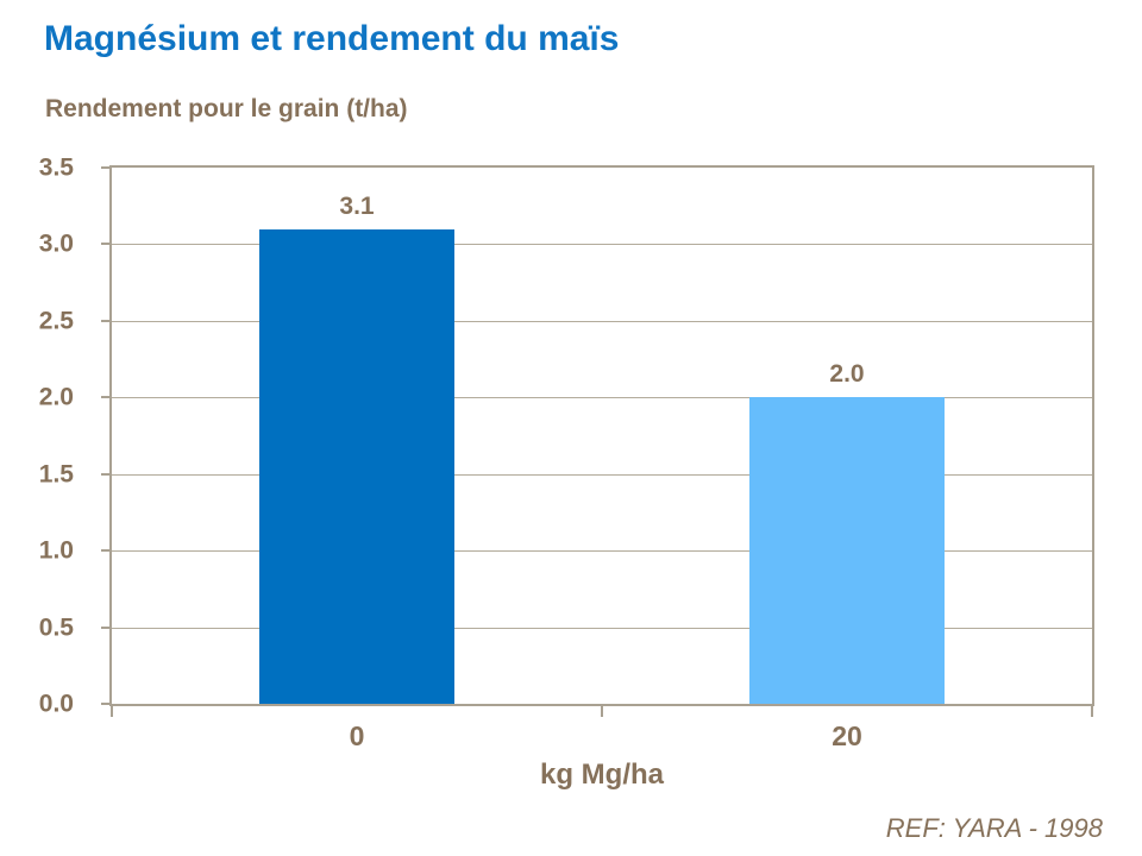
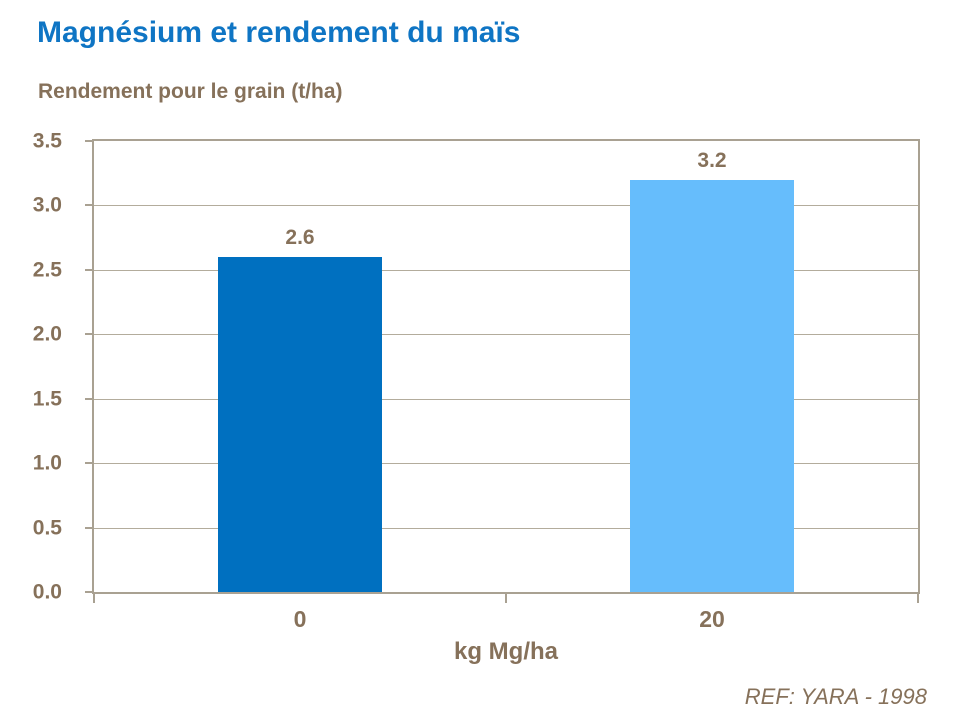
0: 3.1 -> 2.6
20: 2.0 -> 3.2
